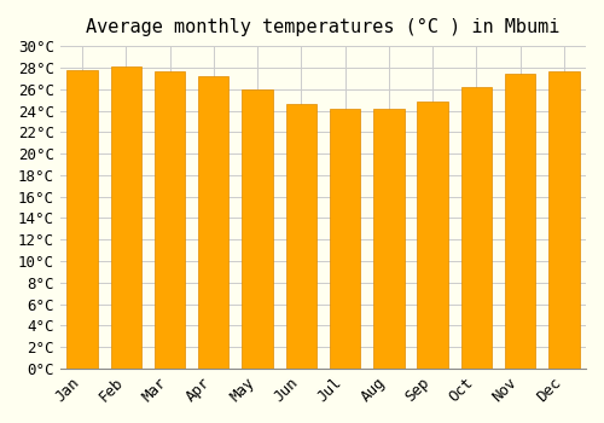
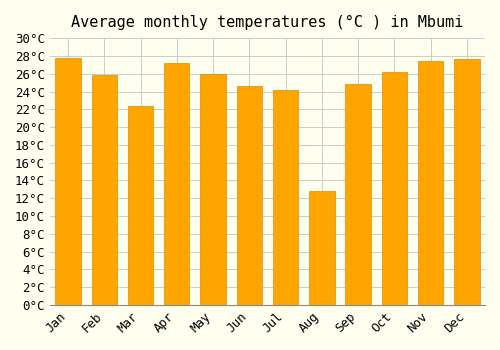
Feb: 28.1°C -> 25.8°C
Mar: 27.7°C -> 22.4°C
Aug: 24.2°C -> 12.8°C
